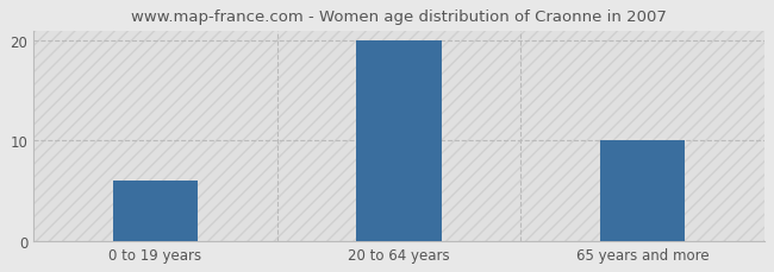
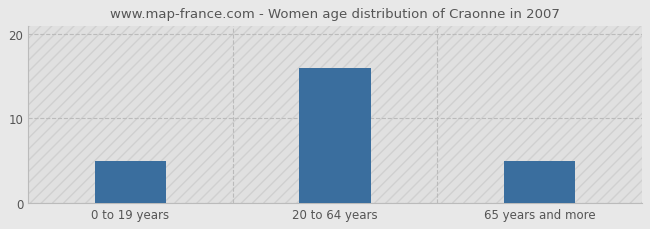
0 to 19 years: 6 -> 5
20 to 64 years: 20 -> 16
65 years and more: 10 -> 5
